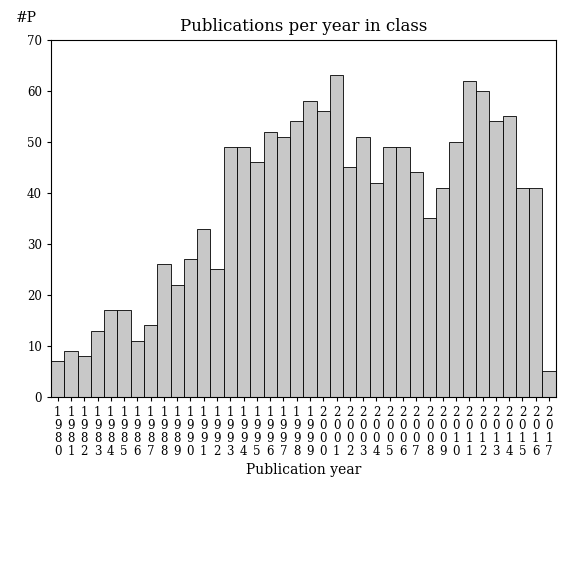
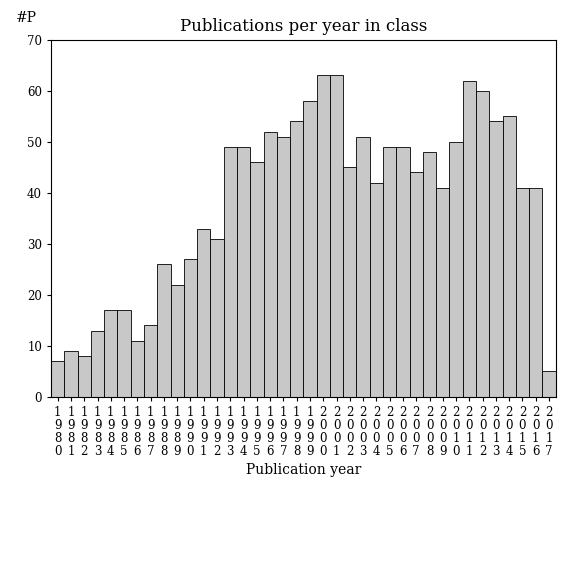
1 9 9 2: 25 -> 31
2 0 0 0: 56 -> 63
2 0 0 8: 35 -> 48
